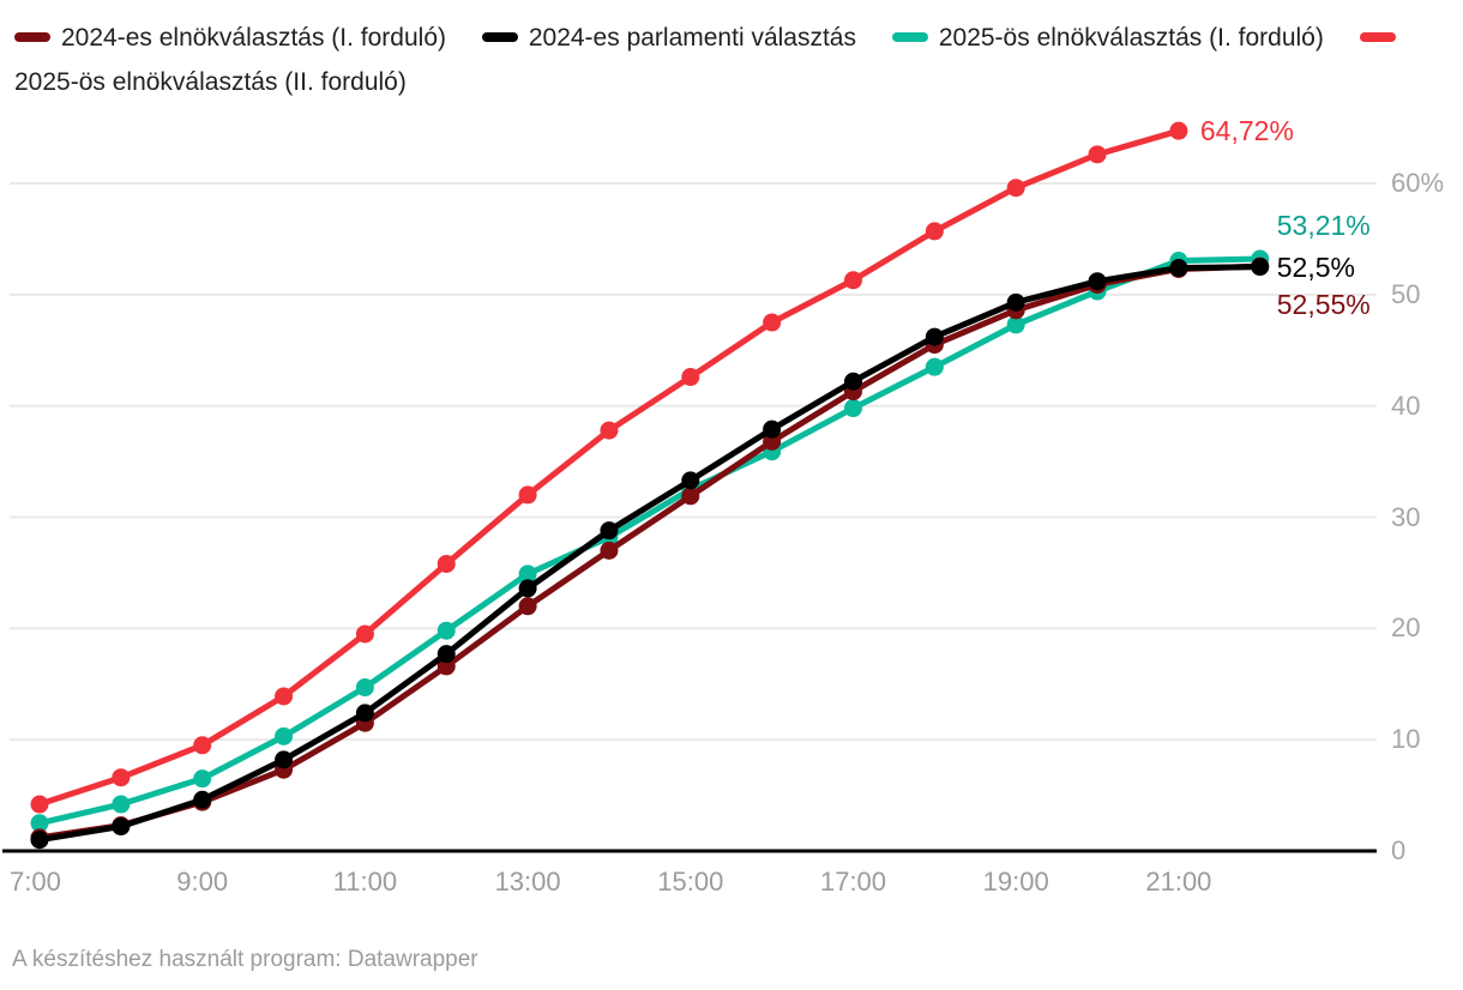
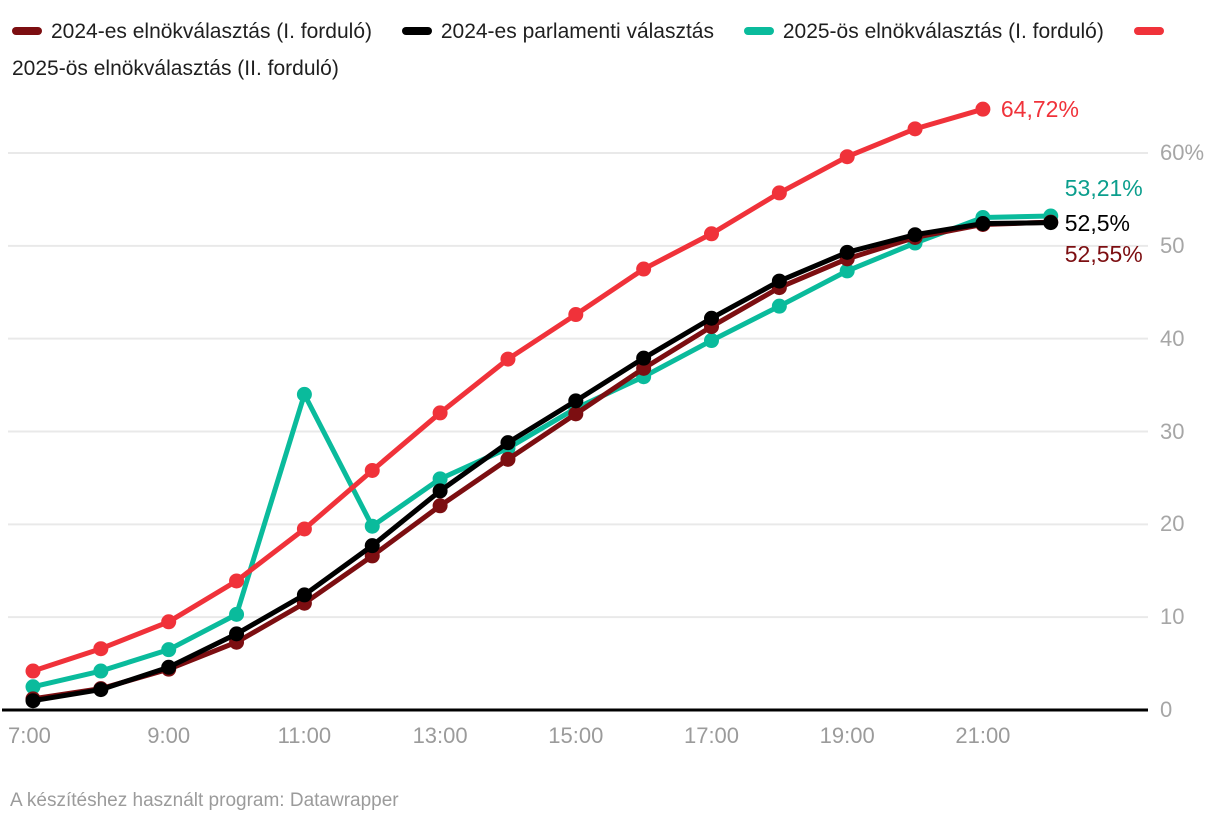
2025-ös elnökválasztás (I. forduló)/11:00: 15% -> 34%
